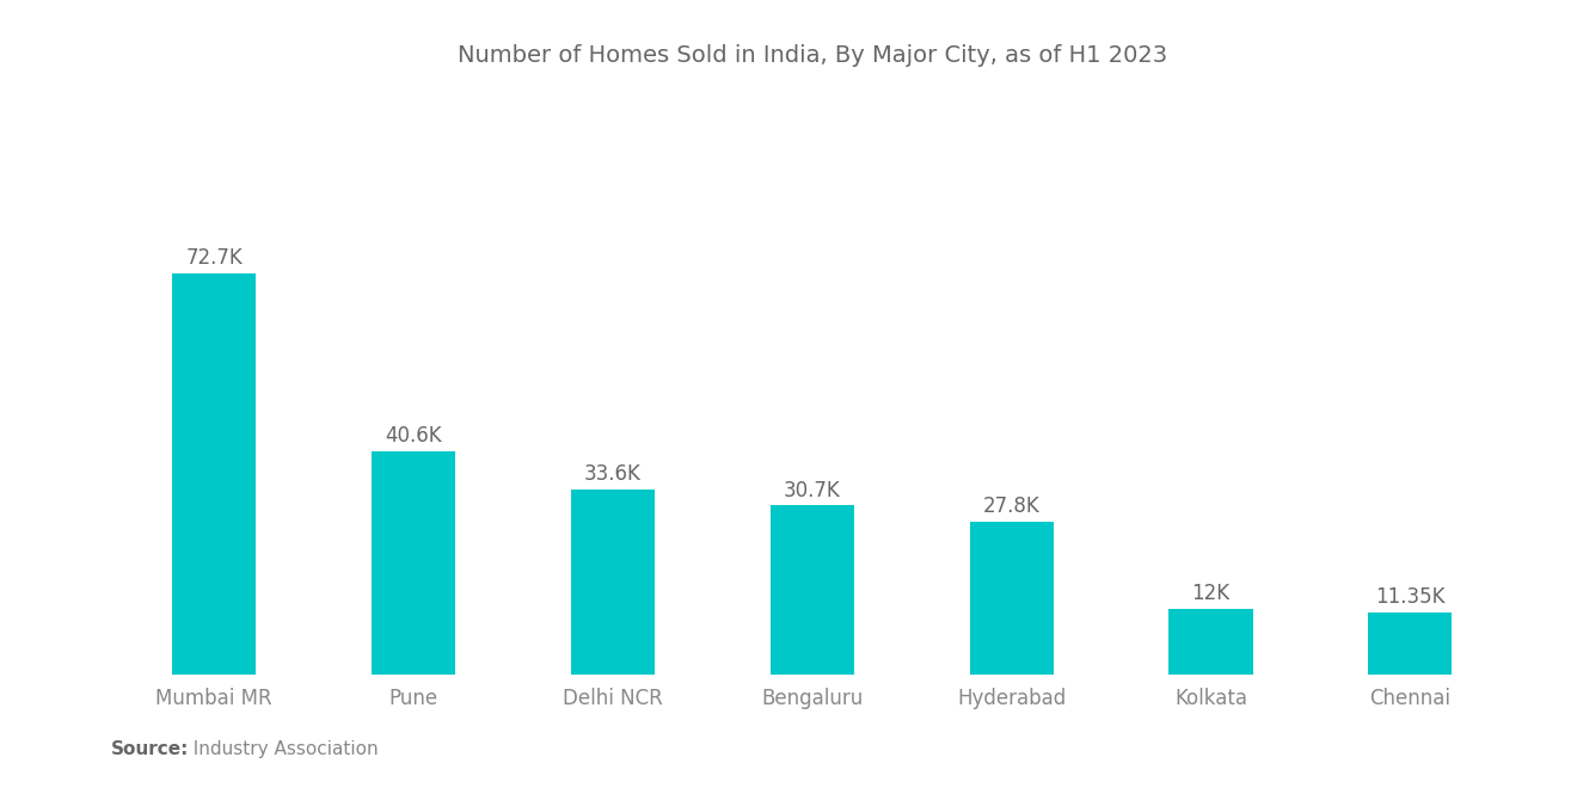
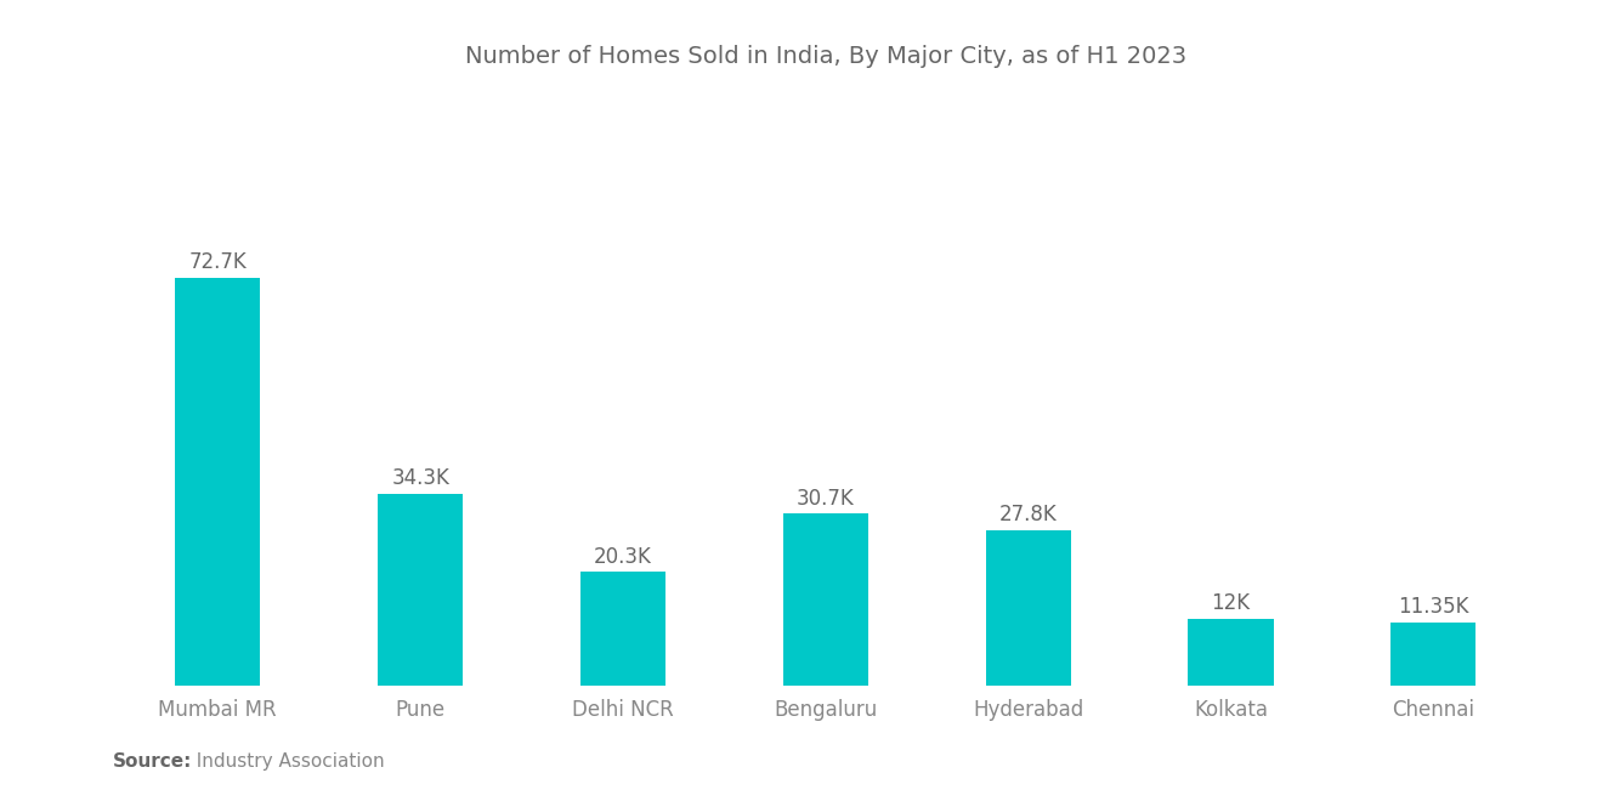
Pune: 40.6K -> 34.3K
Delhi NCR: 33.6K -> 20.3K
